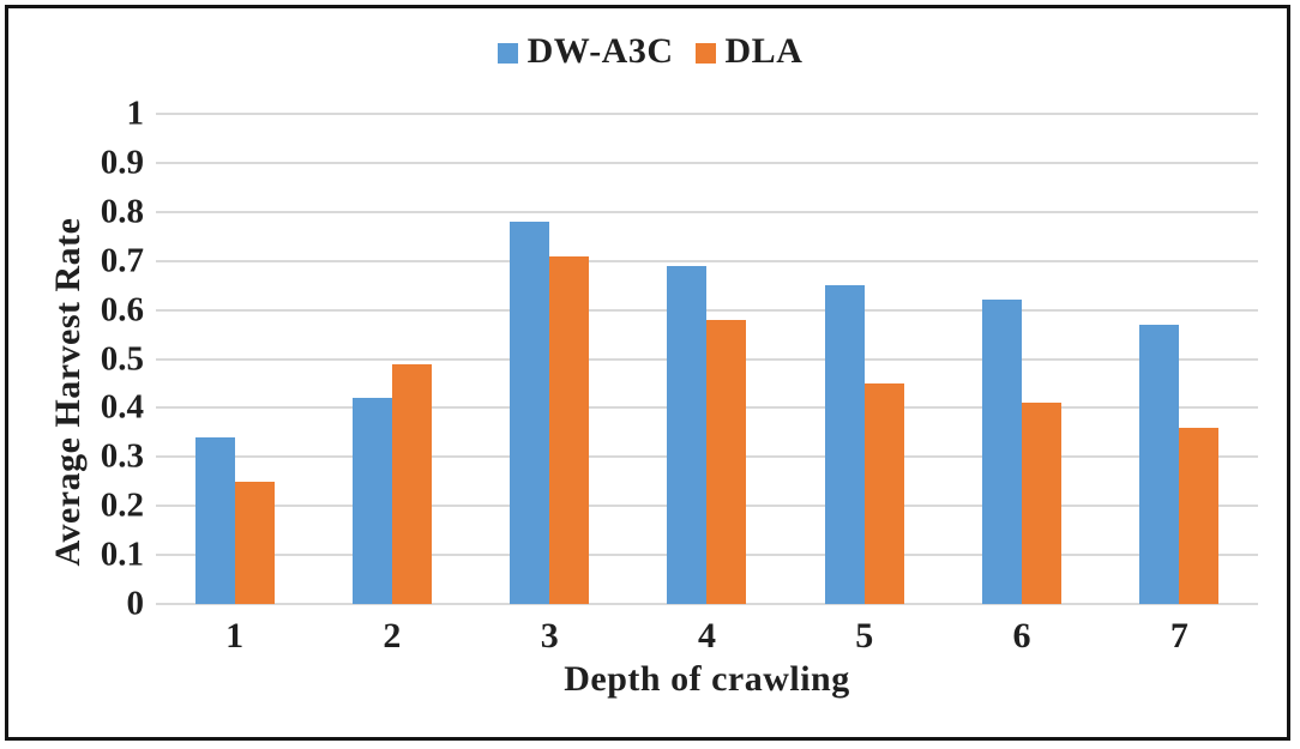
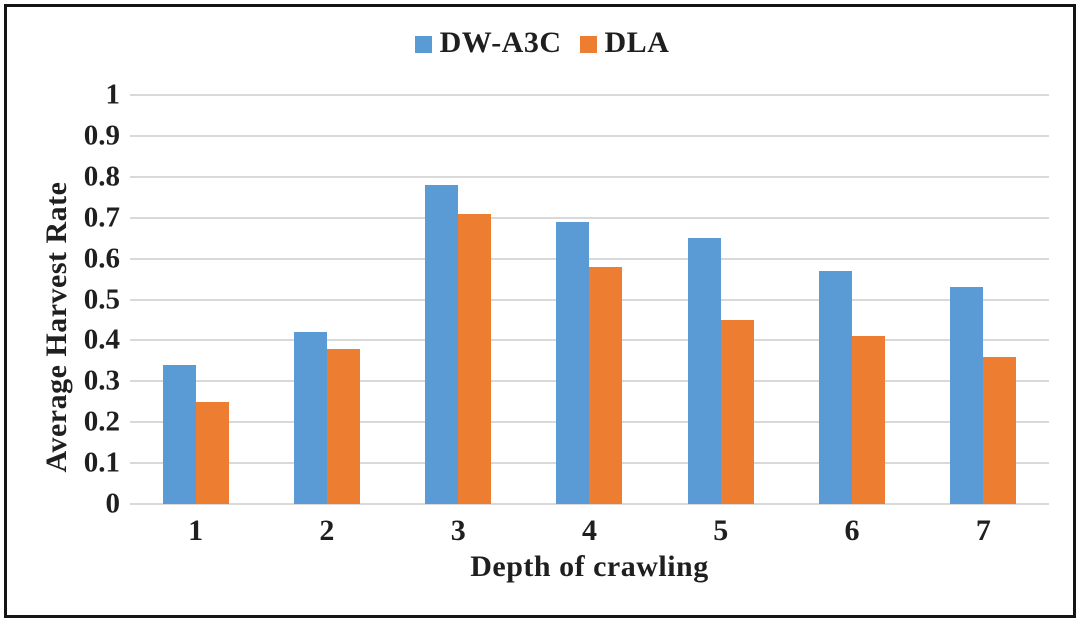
DLA/2: 0.49 -> 0.38
DW-A3C/6: 0.62 -> 0.57
DW-A3C/7: 0.57 -> 0.53
